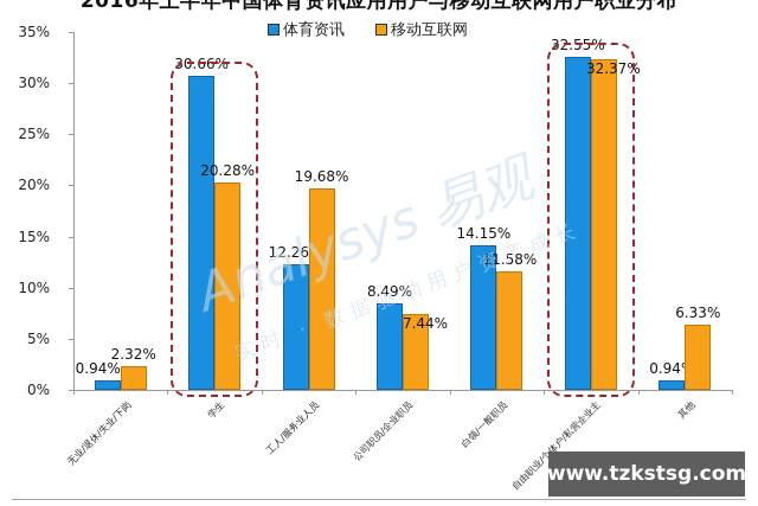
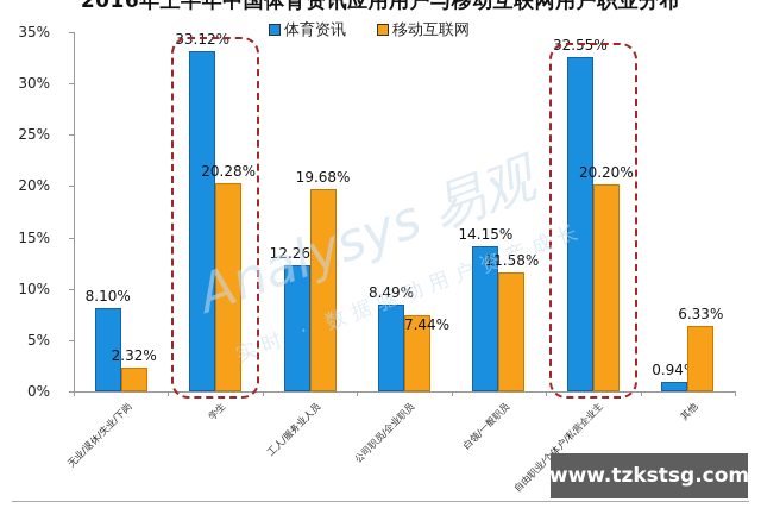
体育资讯/无业/退休/失业/下岗: 0.94% -> 8.10%
体育资讯/学生: 30.66% -> 33.12%
移动互联网/自由职业/个体户/私营企业主: 32.37% -> 20.20%
